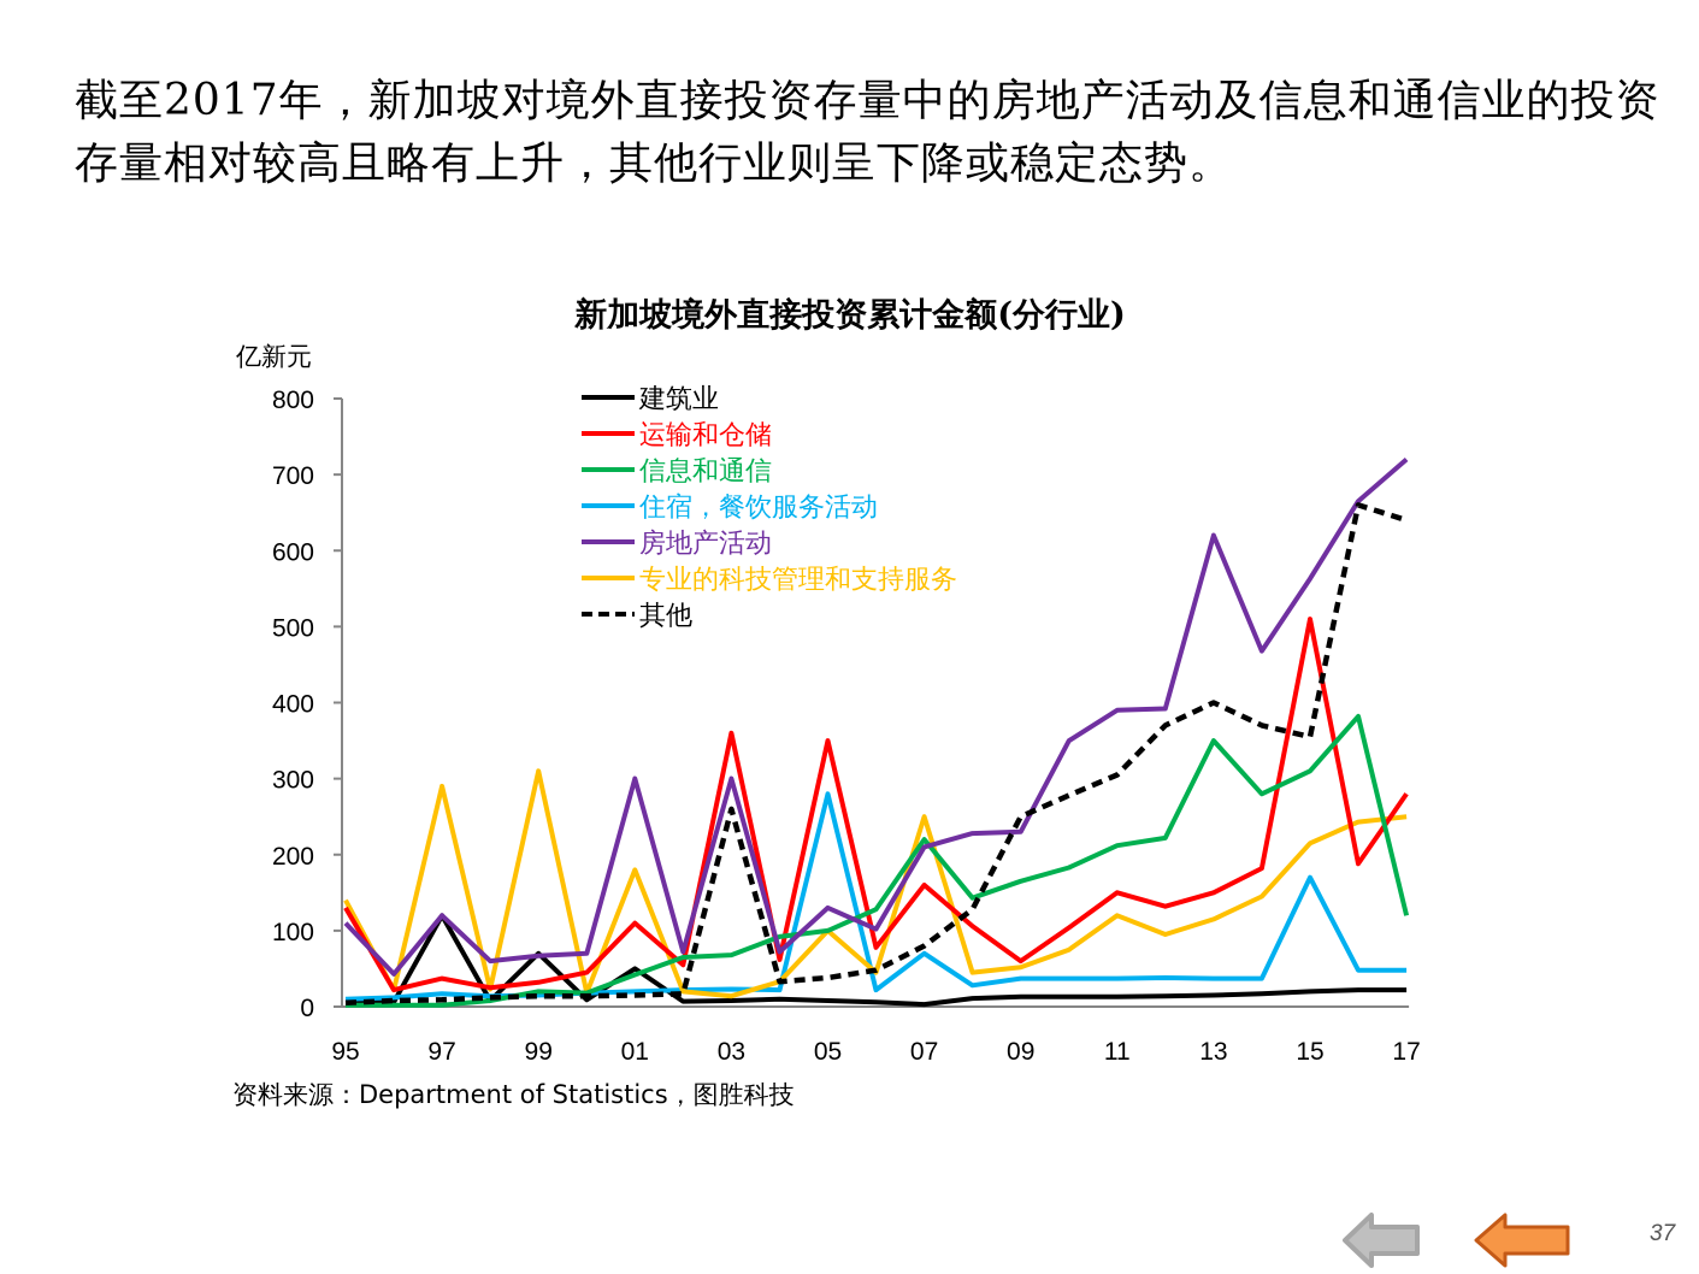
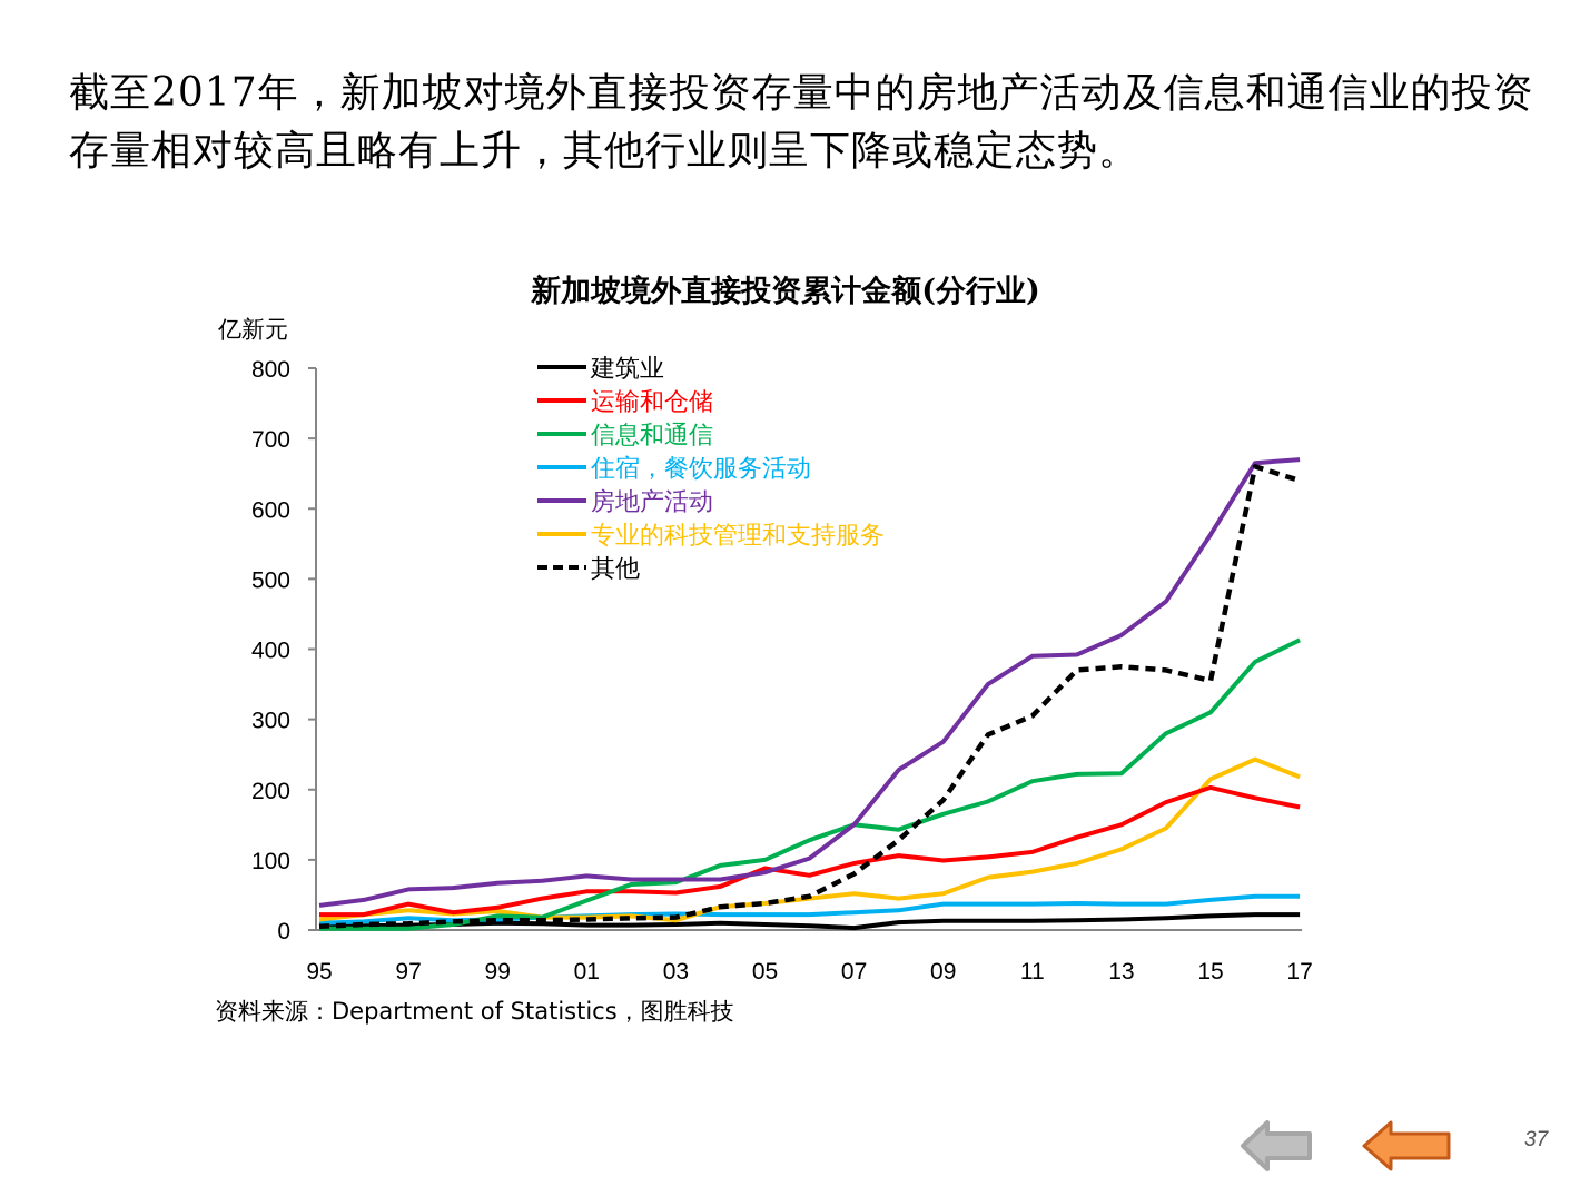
运输和仓储/95: 130 -> 20
房地产活动/95: 110 -> 40
专业的科技管理和支持服务/95: 140 -> 20
建筑业/97: 120 -> 10
房地产活动/97: 120 -> 60
专业的科技管理和支持服务/97: 290 -> 30
建筑业/99: 70 -> 10
专业的科技管理和支持服务/99: 310 -> 30
建筑业/01: 50 -> 10
运输和仓储/01: 110 -> 60
房地产活动/01: 300 -> 80
专业的科技管理和支持服务/01: 180 -> 20
运输和仓储/03: 360 -> 50
房地产活动/03: 300 -> 70
其他/03: 260 -> 20
运输和仓储/05: 350 -> 90
住宿，餐饮服务活动/05: 280 -> 20
房地产活动/05: 130 -> 80
专业的科技管理和支持服务/05: 100 -> 40
运输和仓储/07: 160 -> 100
信息和通信/07: 220 -> 150
住宿，餐饮服务活动/07: 70 -> 20
房地产活动/07: 210 -> 150
专业的科技管理和支持服务/07: 250 -> 50
运输和仓储/09: 60 -> 100
房地产活动/09: 230 -> 270
其他/09: 250 -> 180
运输和仓储/11: 150 -> 110
专业的科技管理和支持服务/11: 120 -> 80
信息和通信/13: 350 -> 220
房地产活动/13: 620 -> 420
其他/13: 400 -> 380
运输和仓储/15: 510 -> 200
住宿，餐饮服务活动/15: 170 -> 40
运输和仓储/17: 280 -> 180
信息和通信/17: 120 -> 410
房地产活动/17: 720 -> 670
专业的科技管理和支持服务/17: 250 -> 220
